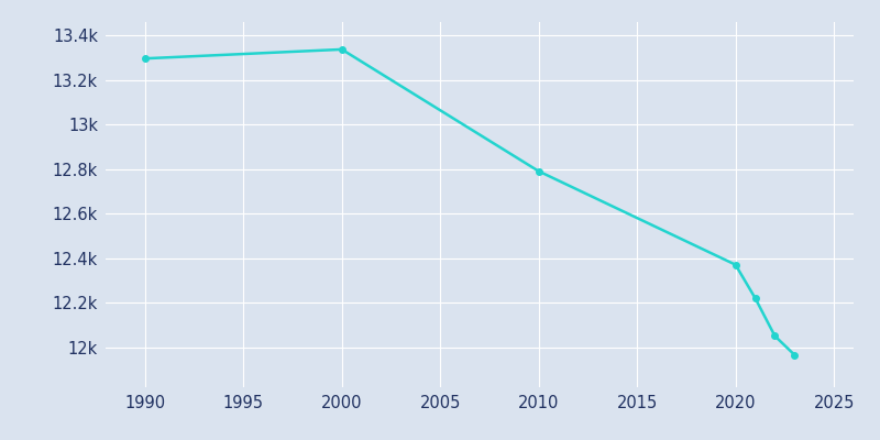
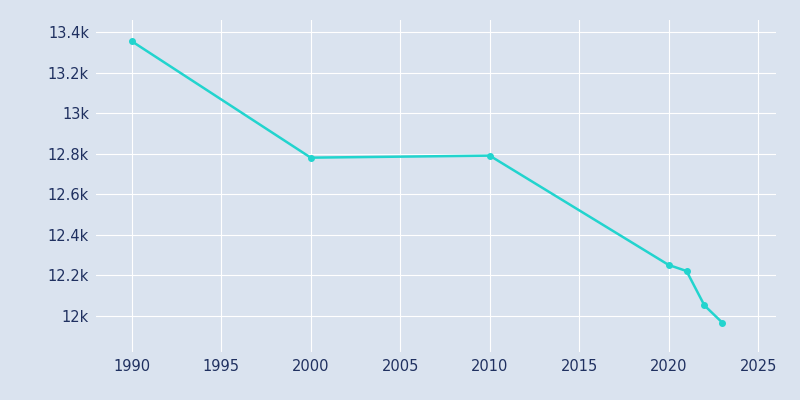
1990: 13.296k -> 13.355k
2000: 13.337k -> 12.780k
2020: 12.370k -> 12.250k
